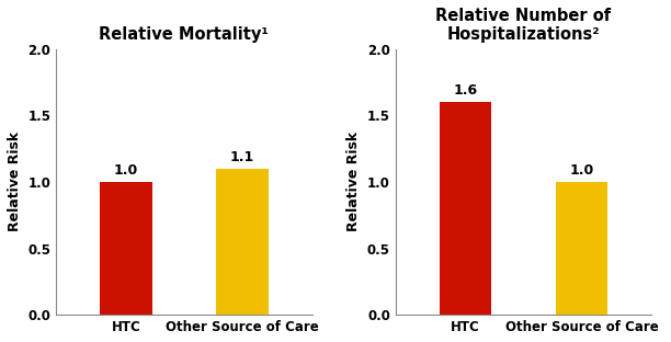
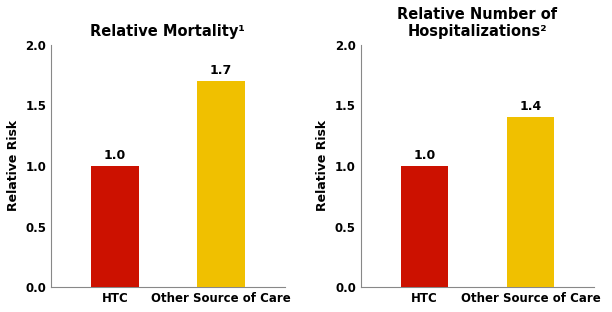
Relative Mortality¹/Other Source of Care: 1.1 -> 1.7
Relative Number of Hospitalizations²/HTC: 1.6 -> 1.0
Relative Number of Hospitalizations²/Other Source of Care: 1.0 -> 1.4
